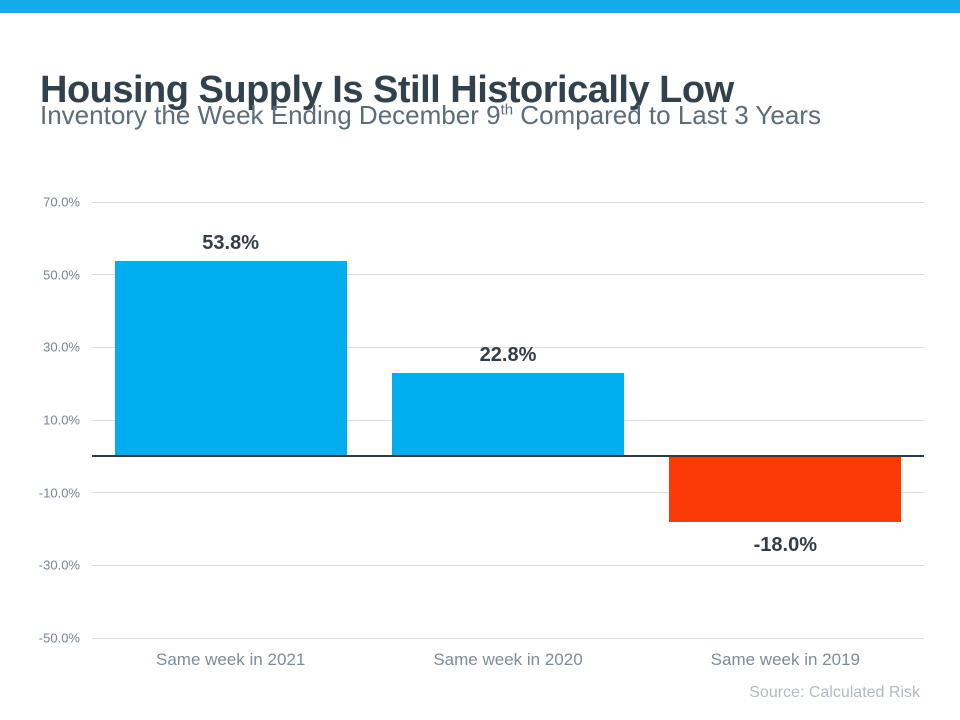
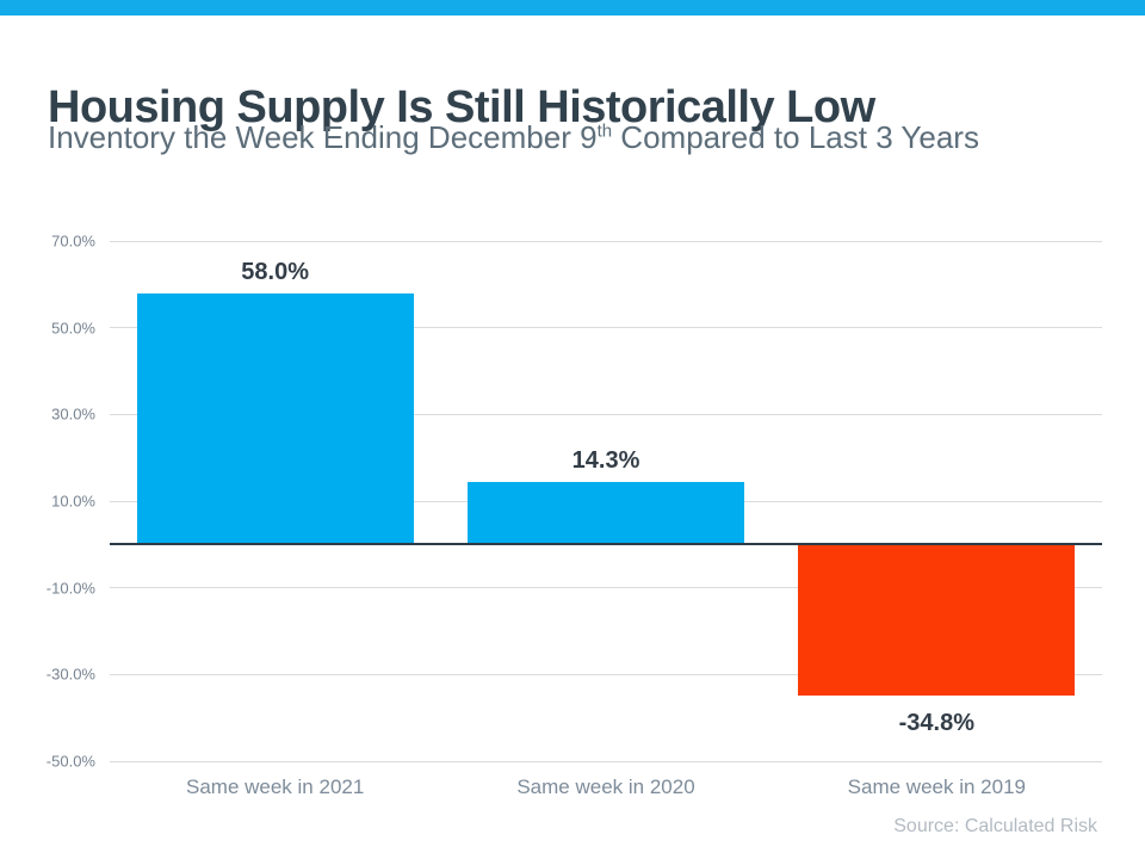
Same week in 2021: 53.8% -> 58.0%
Same week in 2020: 22.8% -> 14.3%
Same week in 2019: -18.0% -> -34.8%
